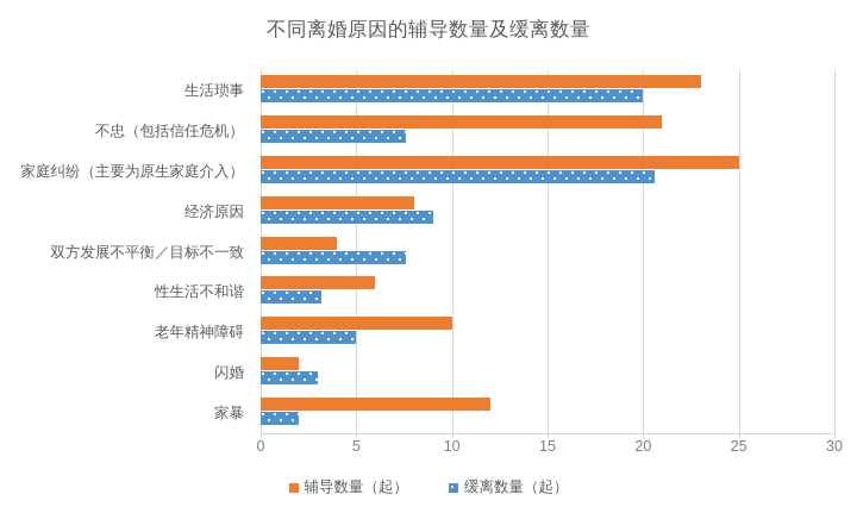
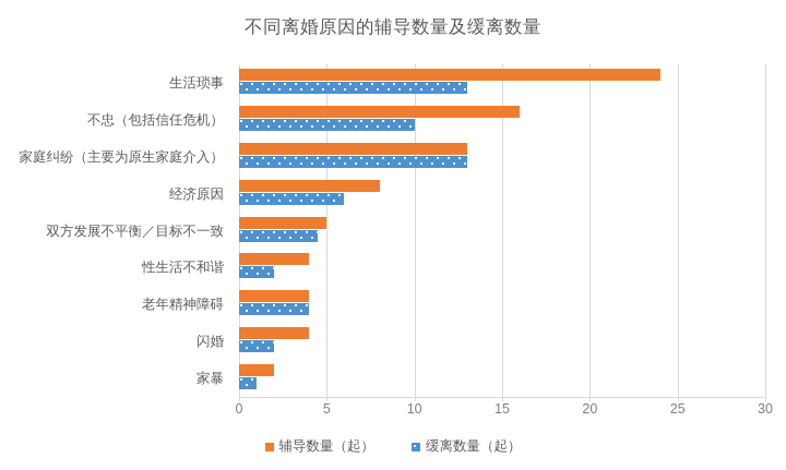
辅导数量（起）/生活琐事: 23 -> 24
缓离数量（起）/生活琐事: 20.0 -> 13.0
辅导数量（起）/不忠（包括信任危机）: 21 -> 16
缓离数量（起）/不忠（包括信任危机）: 7.6 -> 10.0
辅导数量（起）/家庭纠纷（主要为原生家庭介入）: 25 -> 13
缓离数量（起）/家庭纠纷（主要为原生家庭介入）: 20.6 -> 13.0
缓离数量（起）/经济原因: 9.0 -> 6.0
辅导数量（起）/双方发展不平衡／目标不一致: 4 -> 5
缓离数量（起）/双方发展不平衡／目标不一致: 7.6 -> 4.5
辅导数量（起）/性生活不和谐: 6 -> 4
缓离数量（起）/性生活不和谐: 3.2 -> 2.0
辅导数量（起）/老年精神障碍: 10 -> 4
缓离数量（起）/老年精神障碍: 5.0 -> 4.0
辅导数量（起）/闪婚: 2 -> 4
缓离数量（起）/闪婚: 3.0 -> 2.0
辅导数量（起）/家暴: 12 -> 2
缓离数量（起）/家暴: 2.0 -> 1.0
